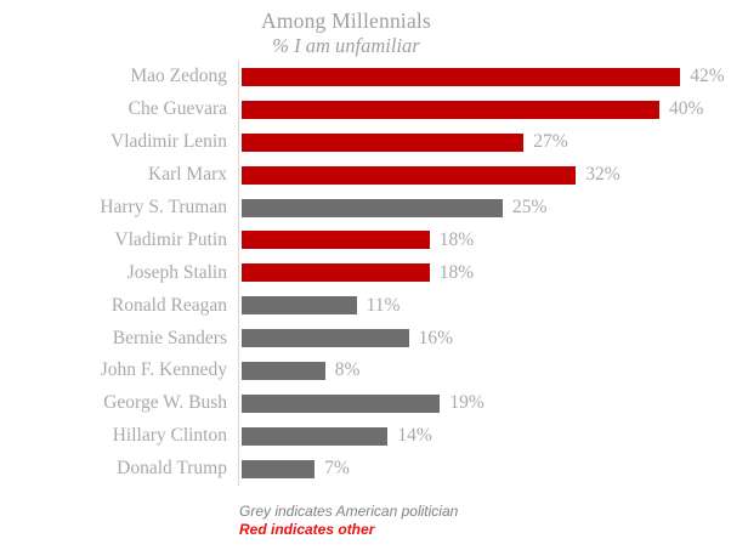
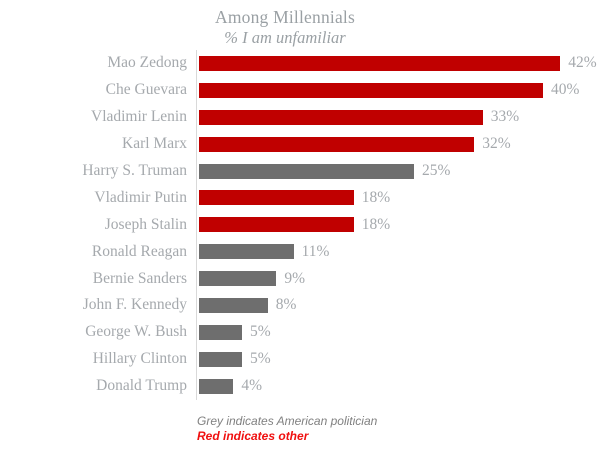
Vladimir Lenin: 27% -> 33%
Bernie Sanders: 16% -> 9%
George W. Bush: 19% -> 5%
Hillary Clinton: 14% -> 5%
Donald Trump: 7% -> 4%
